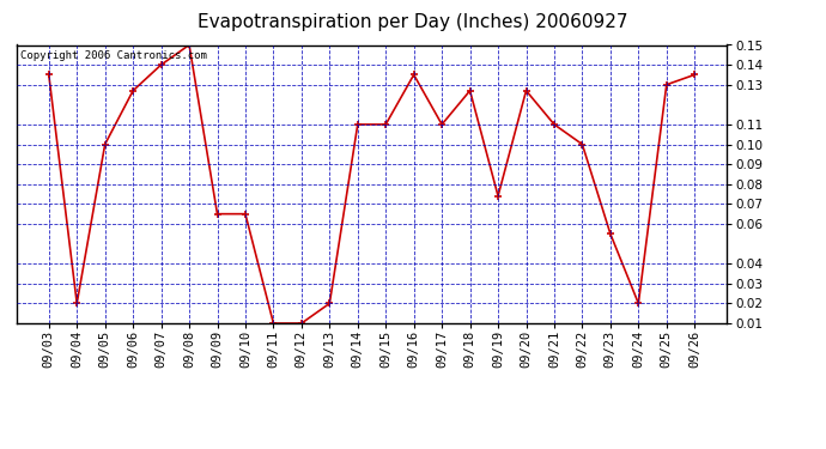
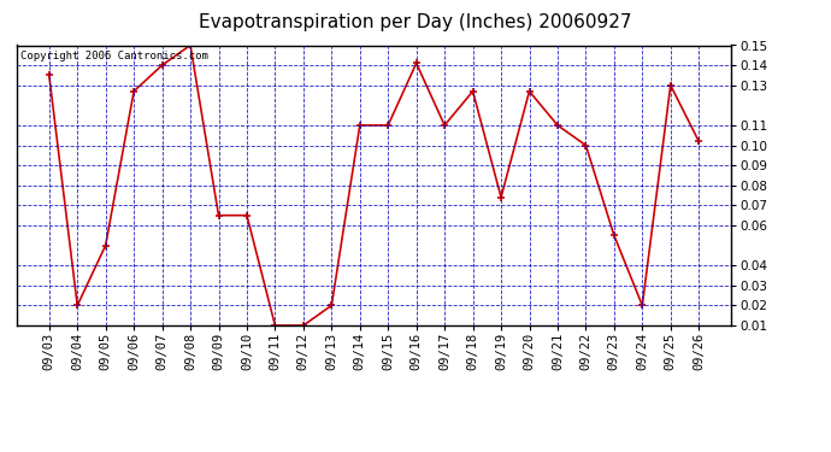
09/05: 0.100 -> 0.050
09/16: 0.135 -> 0.141
09/26: 0.135 -> 0.102
